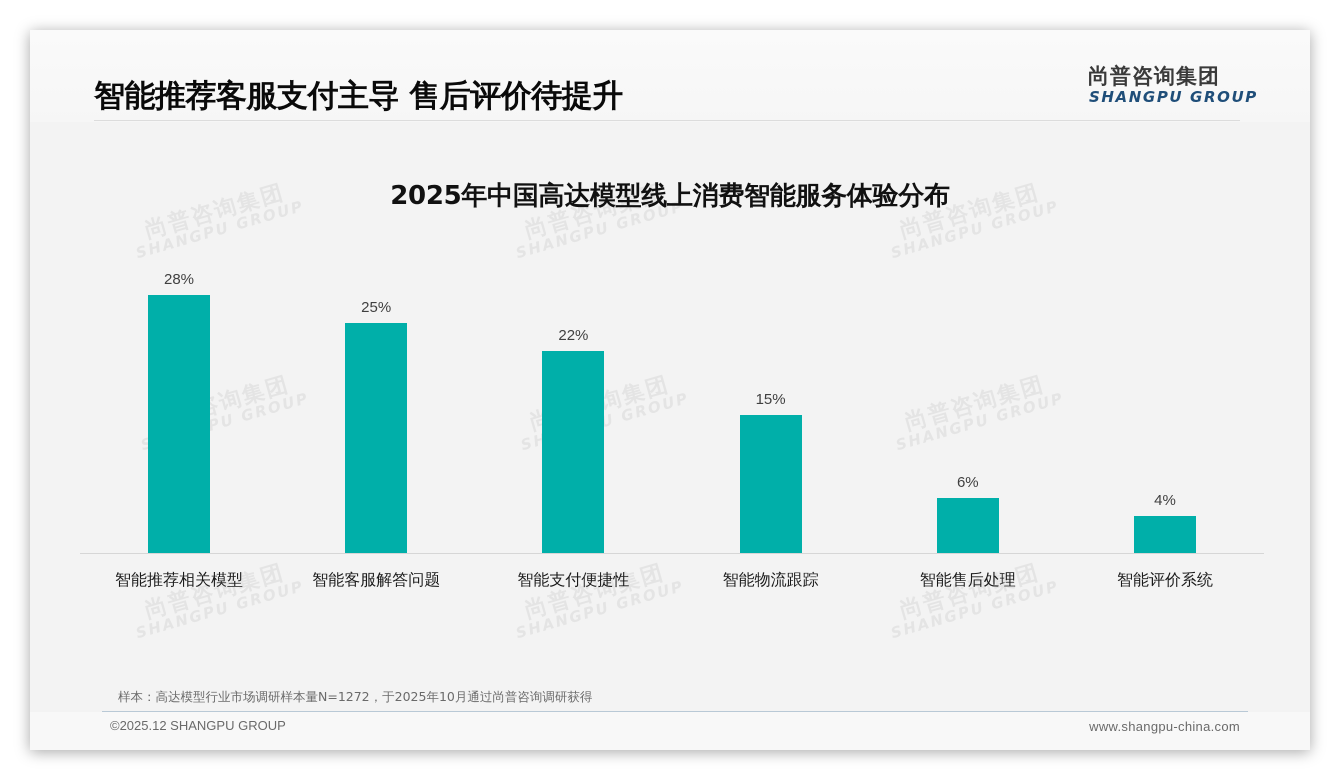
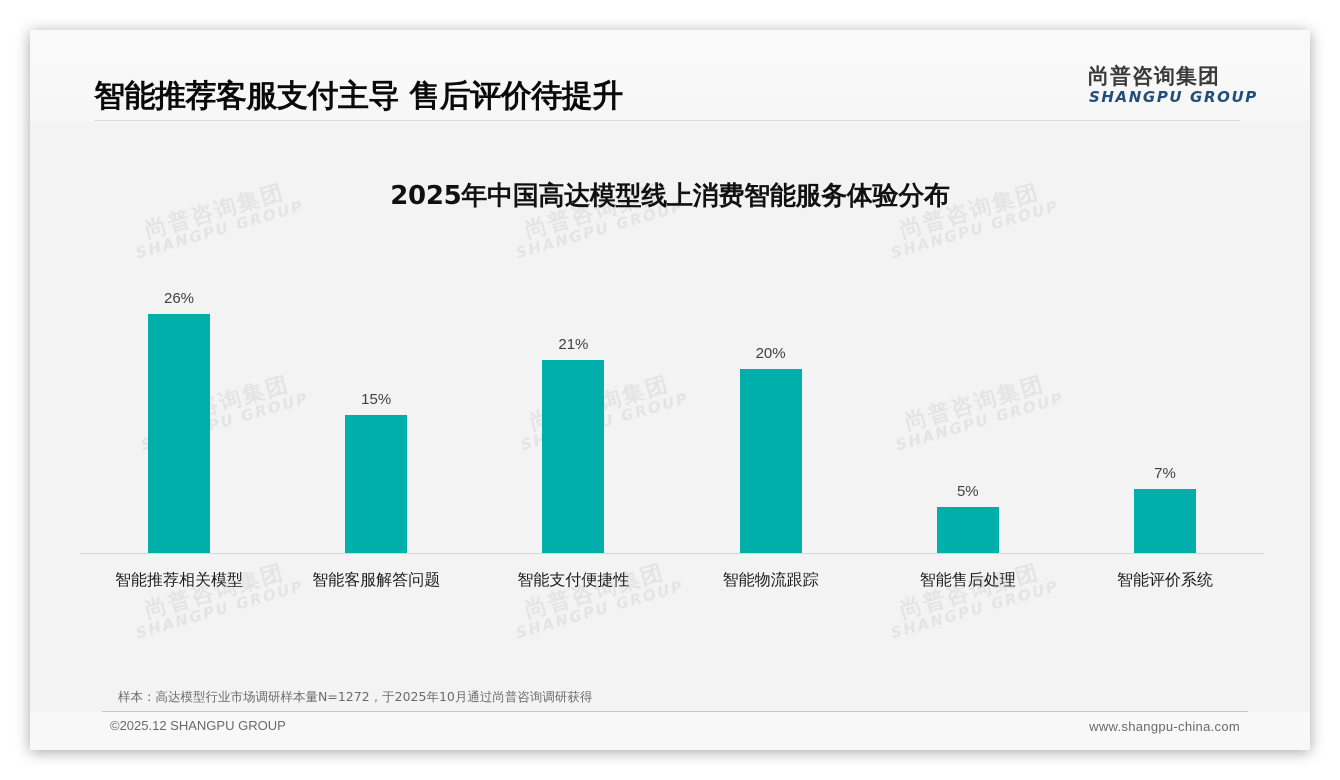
智能推荐相关模型: 28% -> 26%
智能客服解答问题: 25% -> 15%
智能支付便捷性: 22% -> 21%
智能物流跟踪: 15% -> 20%
智能售后处理: 6% -> 5%
智能评价系统: 4% -> 7%
